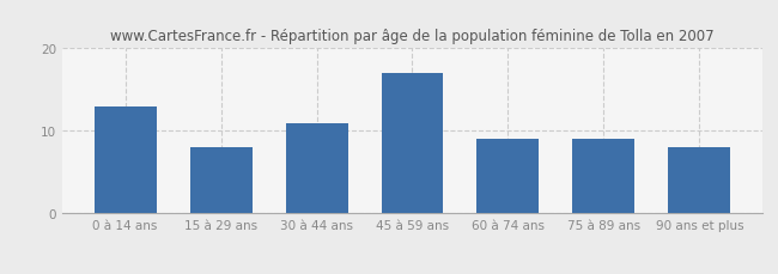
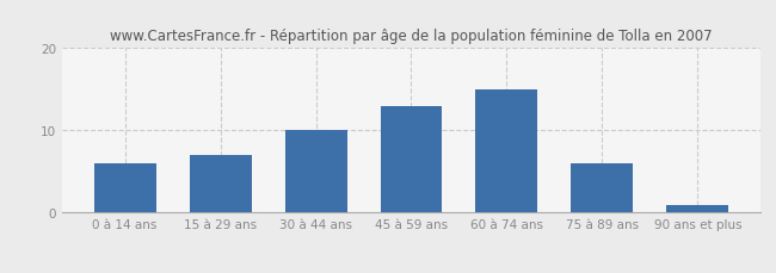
0 à 14 ans: 13 -> 6
15 à 29 ans: 8 -> 7
30 à 44 ans: 11 -> 10
45 à 59 ans: 17 -> 13
60 à 74 ans: 9 -> 15
75 à 89 ans: 9 -> 6
90 ans et plus: 8 -> 1
